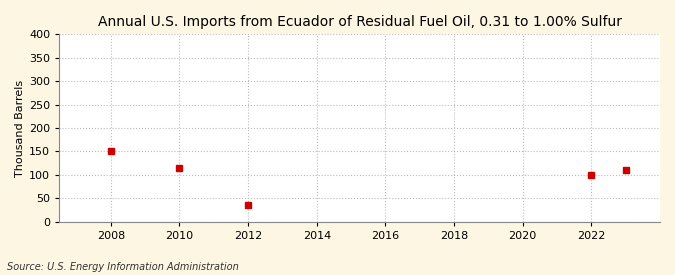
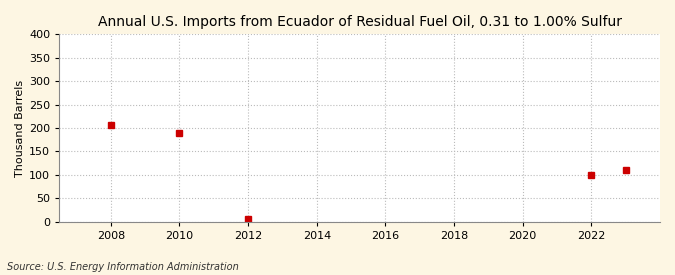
2008: 150 -> 207
2010: 115 -> 189
2012: 35 -> 5
